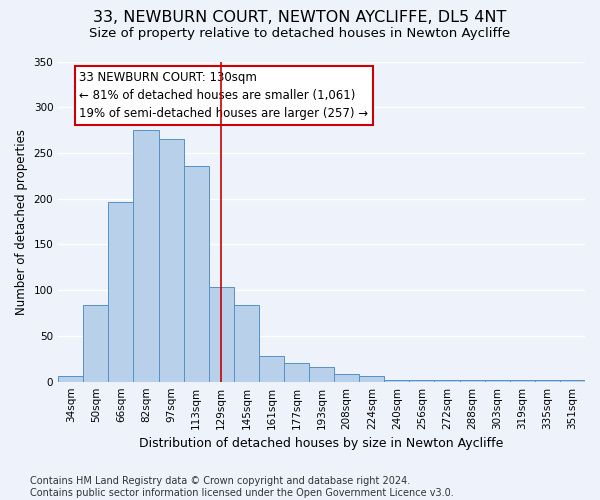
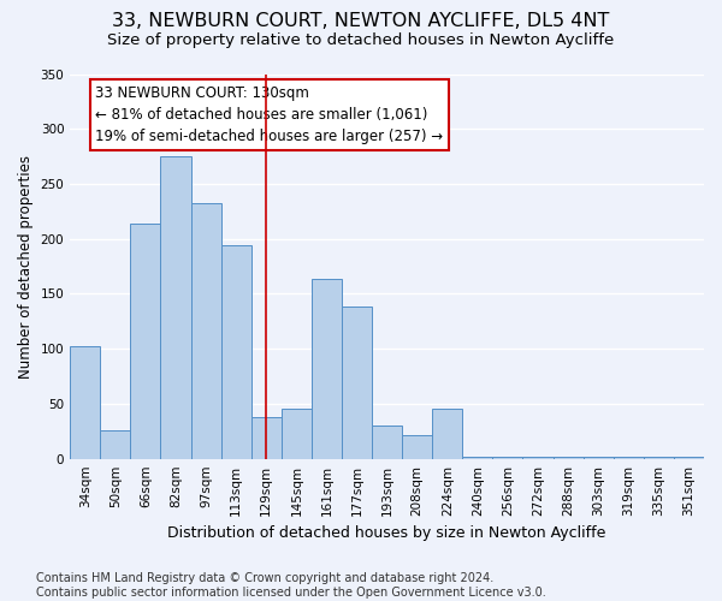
34sqm: 6 -> 102
50sqm: 84 -> 26
66sqm: 196 -> 214
97sqm: 265 -> 232
113sqm: 236 -> 194
129sqm: 104 -> 38
145sqm: 84 -> 46
161sqm: 28 -> 164
177sqm: 20 -> 138
193sqm: 16 -> 30
208sqm: 8 -> 22
224sqm: 6 -> 46
